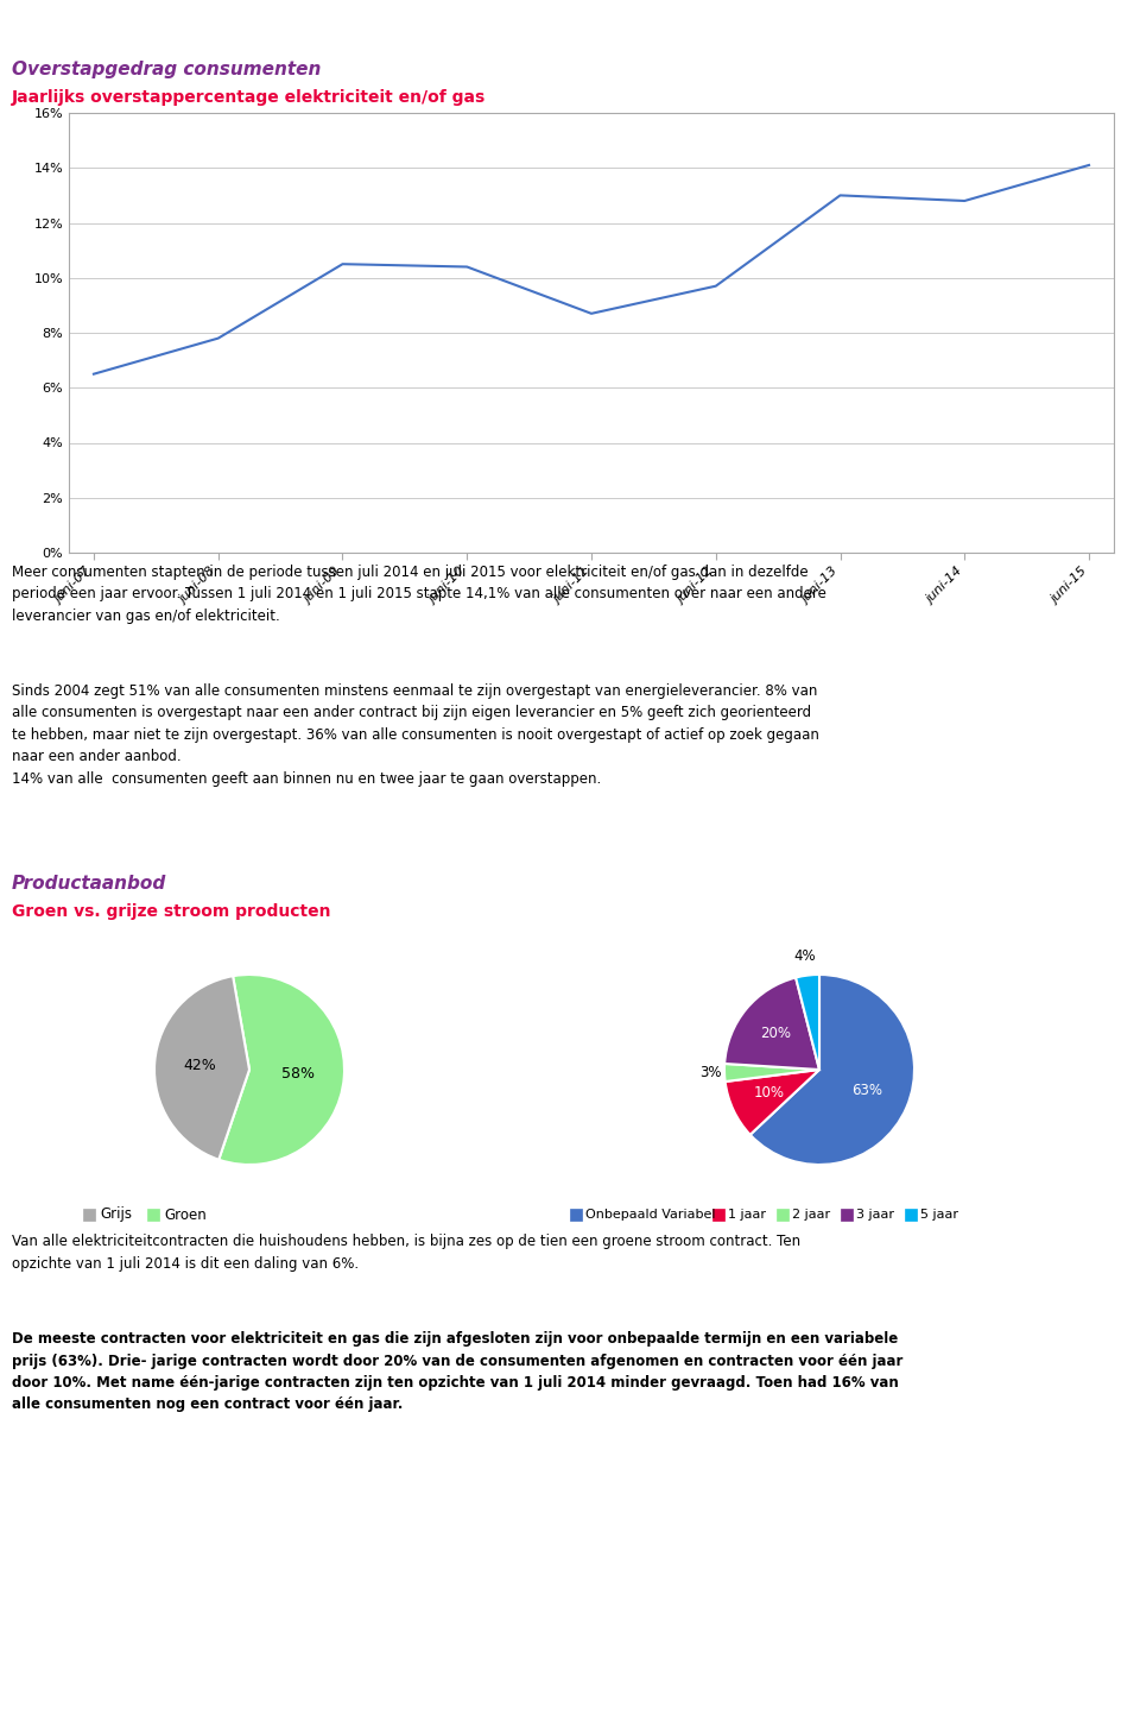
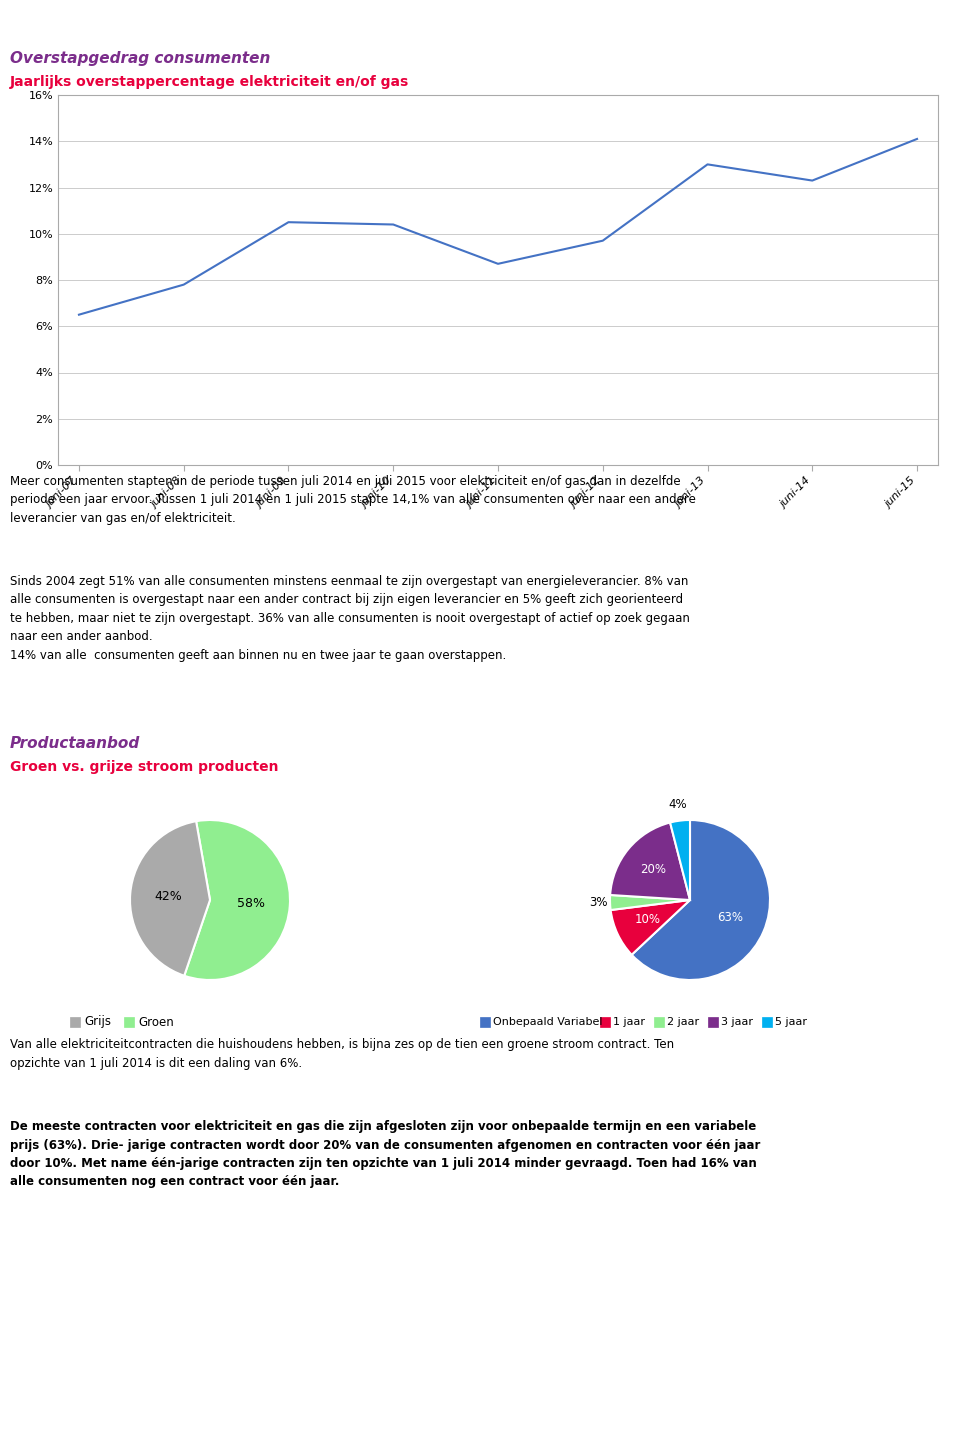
juni-14: 12.8% -> 12.3%
